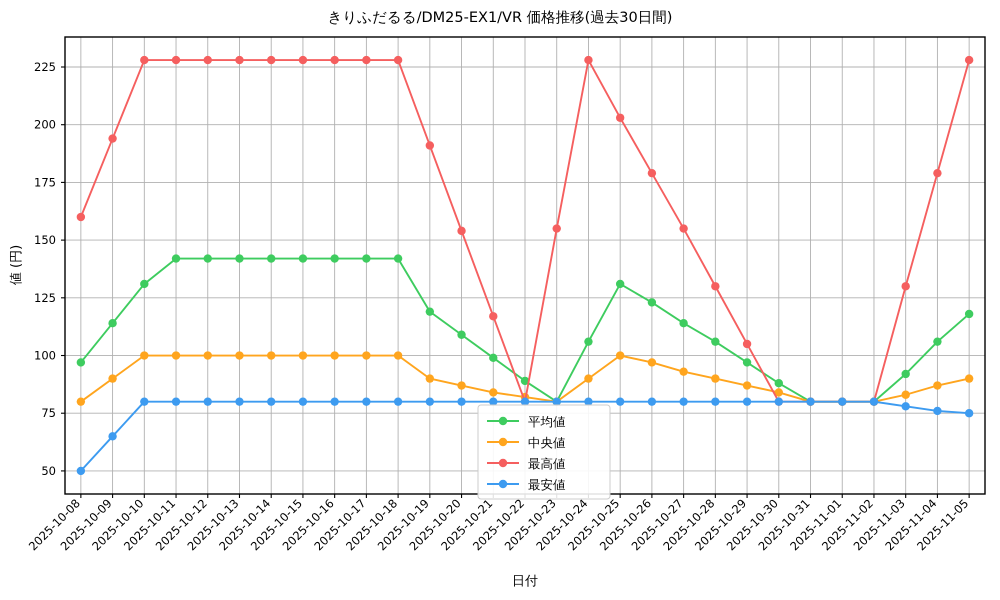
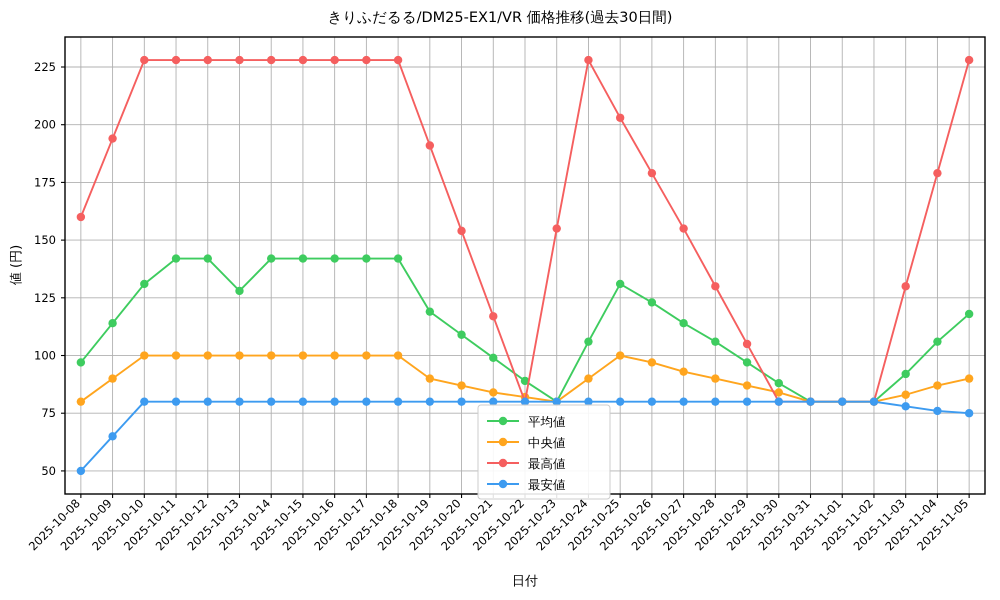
平均値/2025-10-13: 142 -> 128
